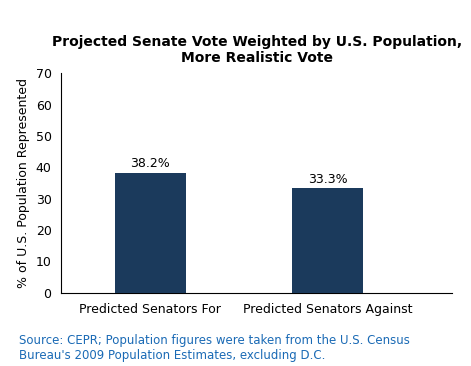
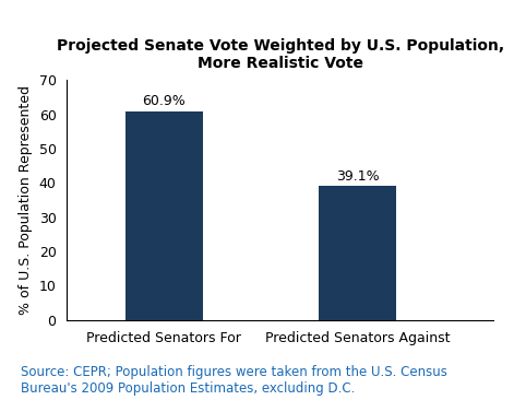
Predicted Senators For: 38.2% -> 60.9%
Predicted Senators Against: 33.3% -> 39.1%
